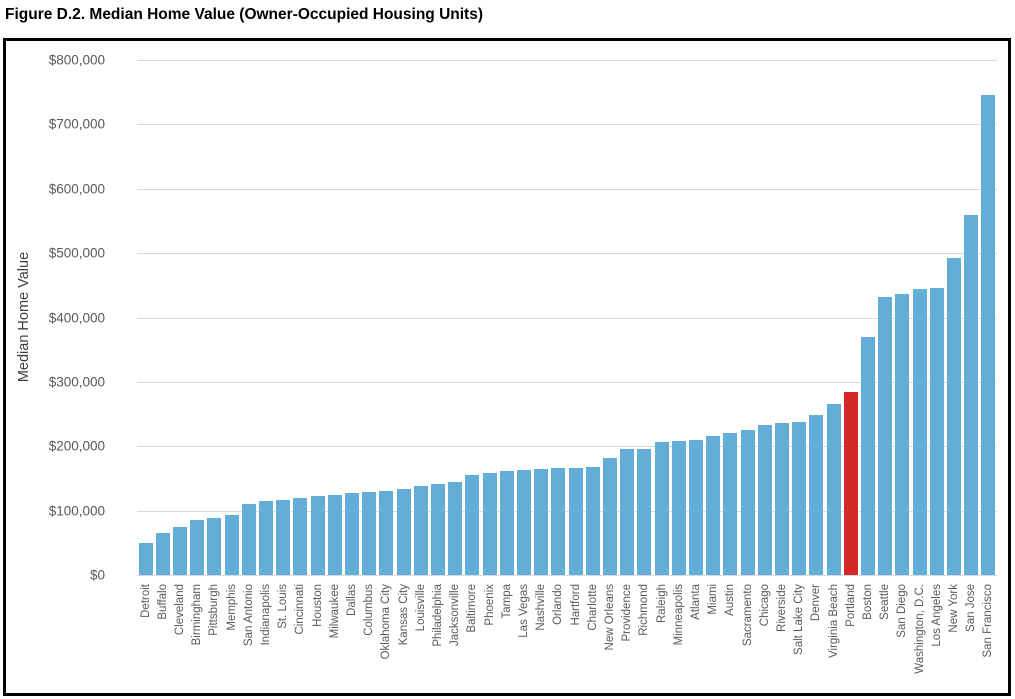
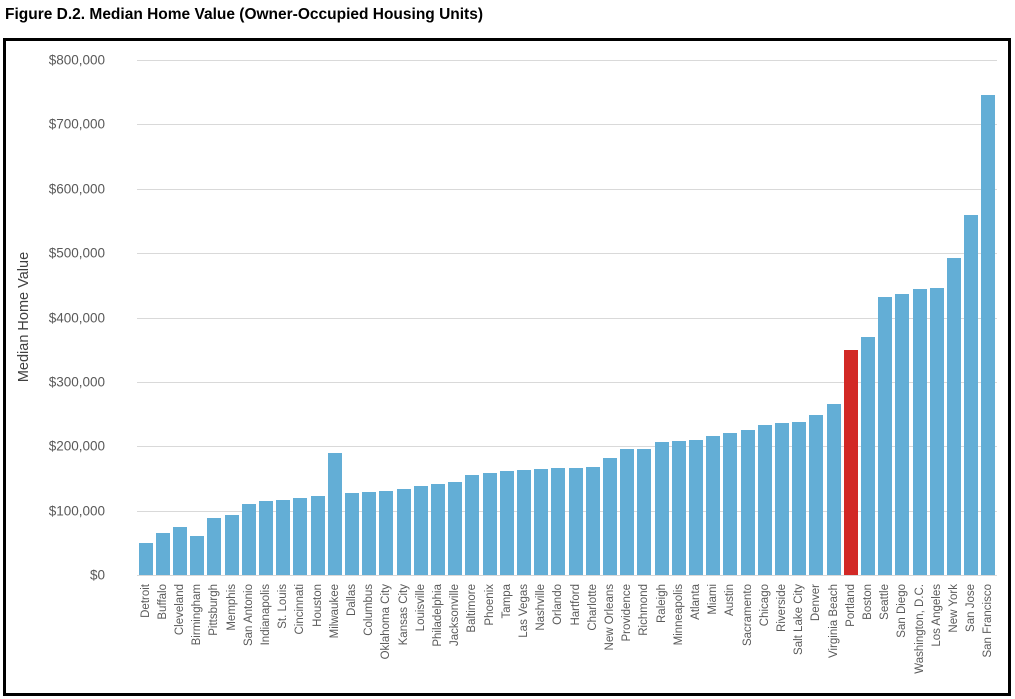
Birmingham: $80000 -> $60000
Milwaukee: $120000 -> $190000
Portland: $280000 -> $350000
